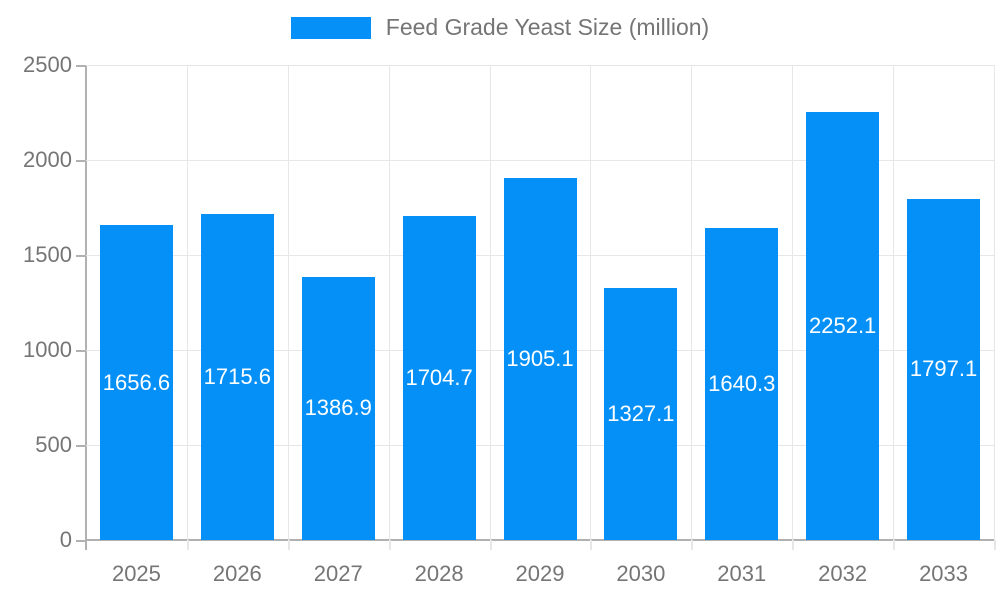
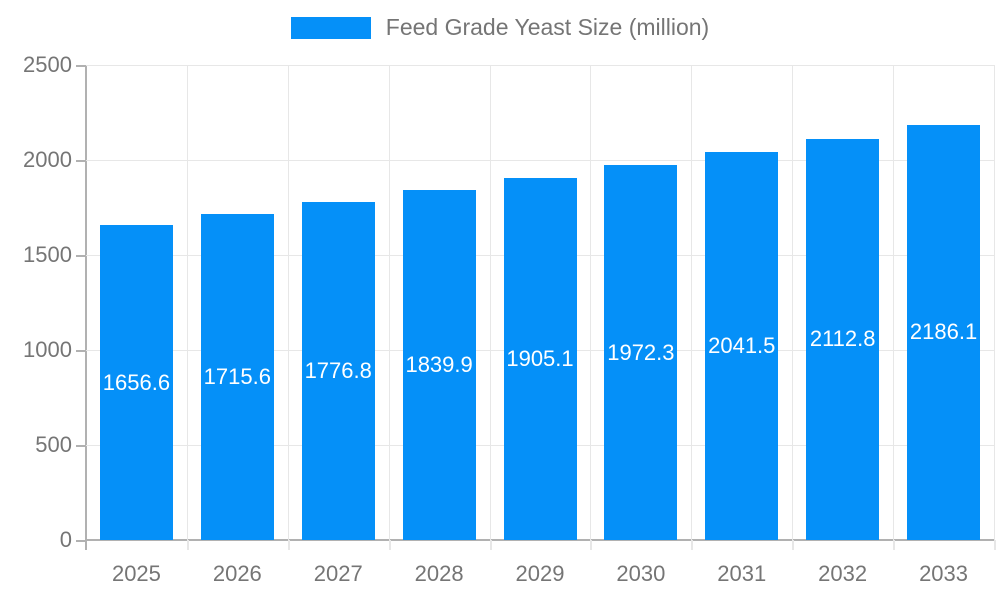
2027: 1386.9 -> 1776.8
2028: 1704.7 -> 1839.9
2030: 1327.1 -> 1972.3
2031: 1640.3 -> 2041.5
2032: 2252.1 -> 2112.8
2033: 1797.1 -> 2186.1
